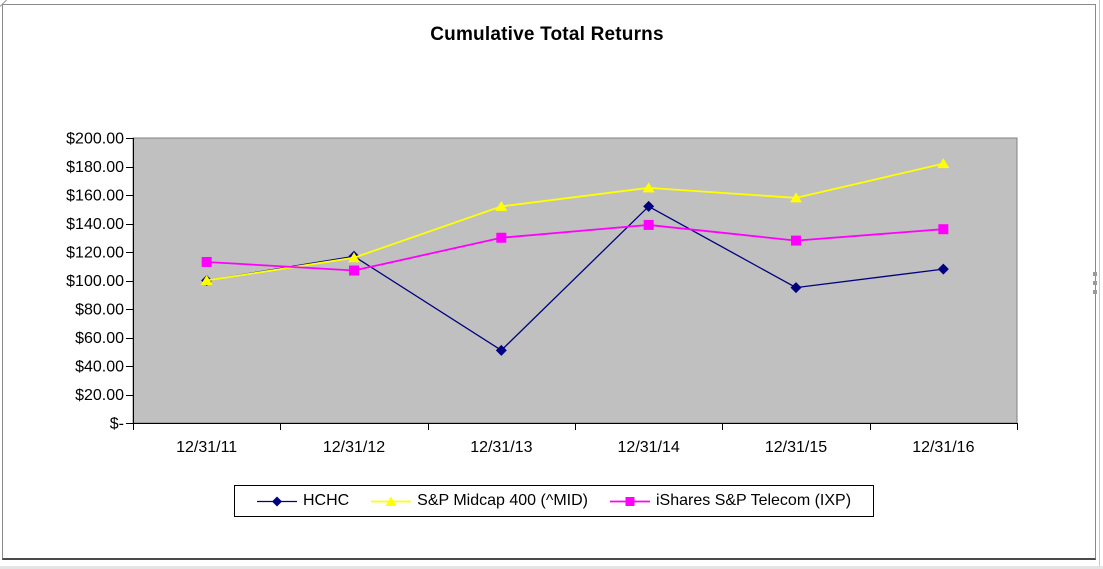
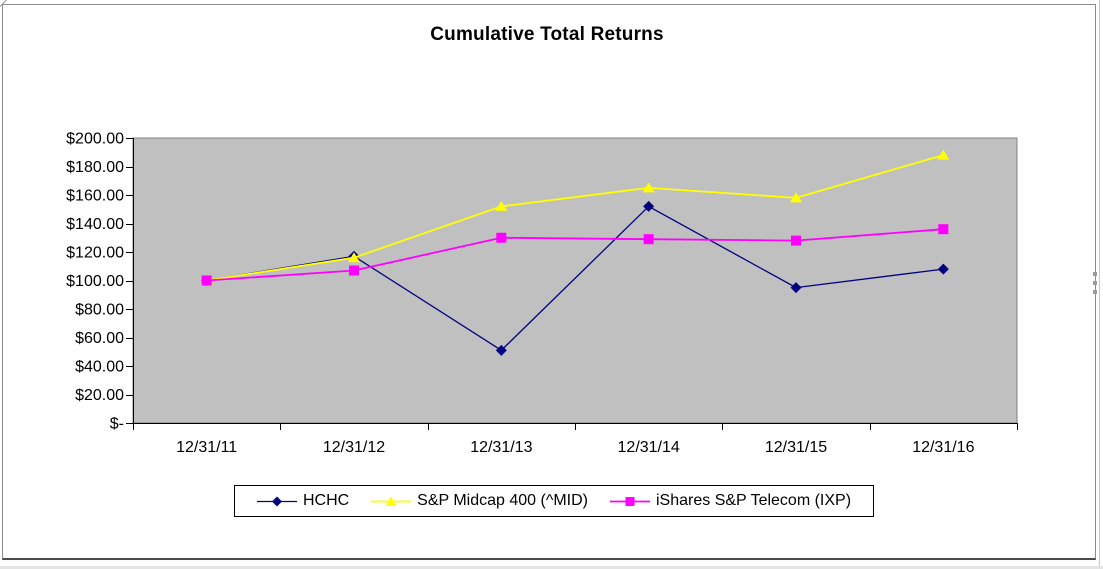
iShares S&P Telecom (IXP)/12/31/11: $113 -> $100
iShares S&P Telecom (IXP)/12/31/14: $139 -> $129
S&P Midcap 400 (^MID)/12/31/16: $182 -> $188
